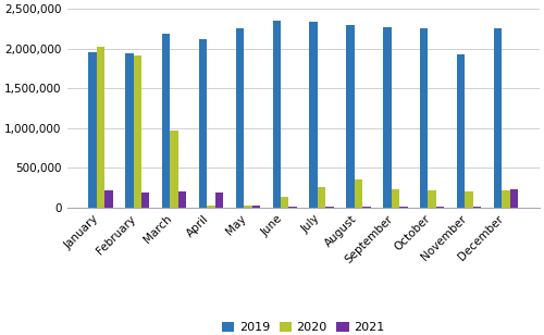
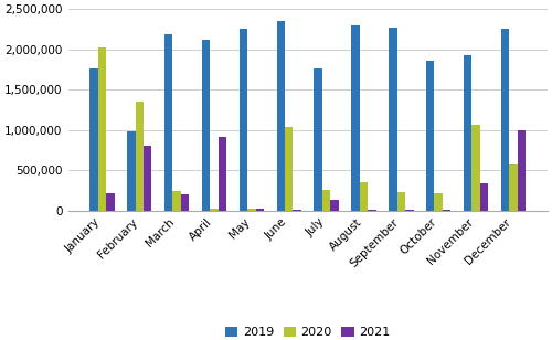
2019/January: 1,960,000 -> 1,760,000
2019/February: 1,940,000 -> 980,000
2020/February: 1,920,000 -> 1,360,000
2021/February: 190,000 -> 800,000
2020/March: 970,000 -> 240,000
2021/April: 180,000 -> 920,000
2020/June: 130,000 -> 1,040,000
2019/July: 2,340,000 -> 1,760,000
2021/July: 20,000 -> 140,000
2019/October: 2,250,000 -> 1,860,000
2020/November: 200,000 -> 1,060,000
2021/November: 20,000 -> 340,000
2020/December: 220,000 -> 580,000
2021/December: 230,000 -> 1,000,000
